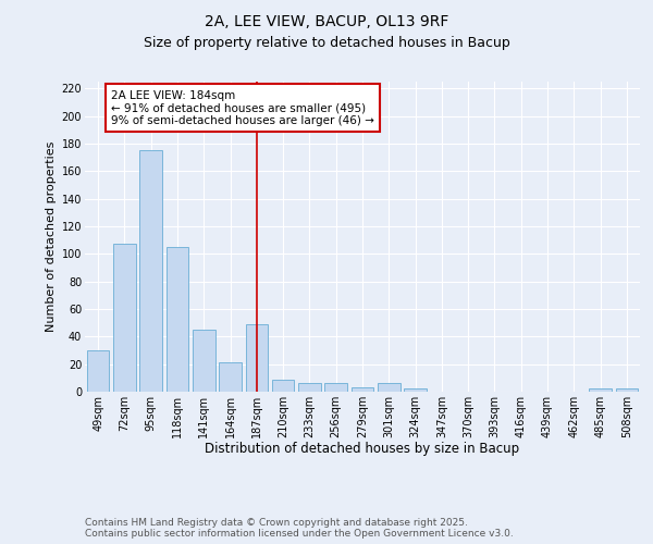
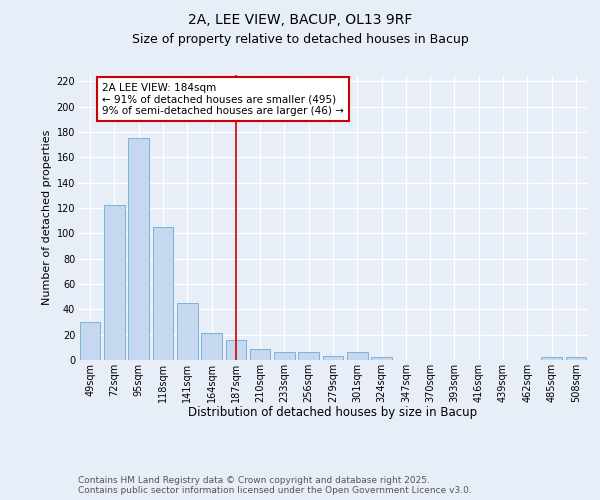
72sqm: 107 -> 122
187sqm: 49 -> 16
